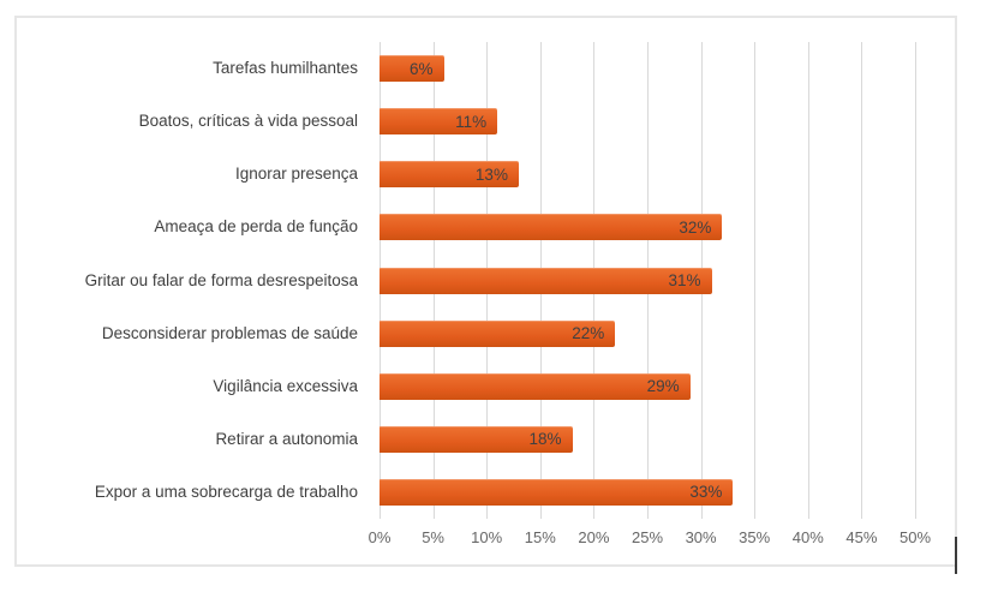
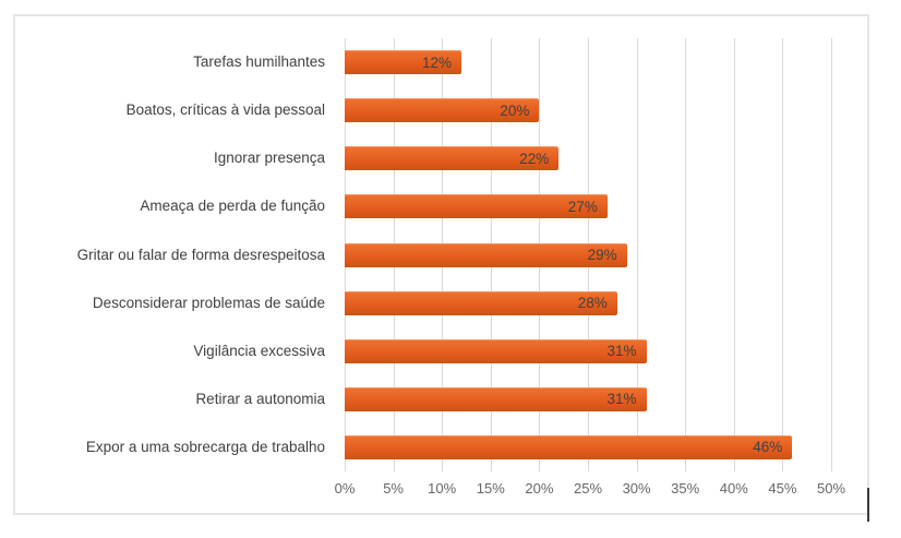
Tarefas humilhantes: 6% -> 12%
Boatos, críticas à vida pessoal: 11% -> 20%
Ignorar presença: 13% -> 22%
Ameaça de perda de função: 32% -> 27%
Gritar ou falar de forma desrespeitosa: 31% -> 29%
Desconsiderar problemas de saúde: 22% -> 28%
Vigilância excessiva: 29% -> 31%
Retirar a autonomia: 18% -> 31%
Expor a uma sobrecarga de trabalho: 33% -> 46%
